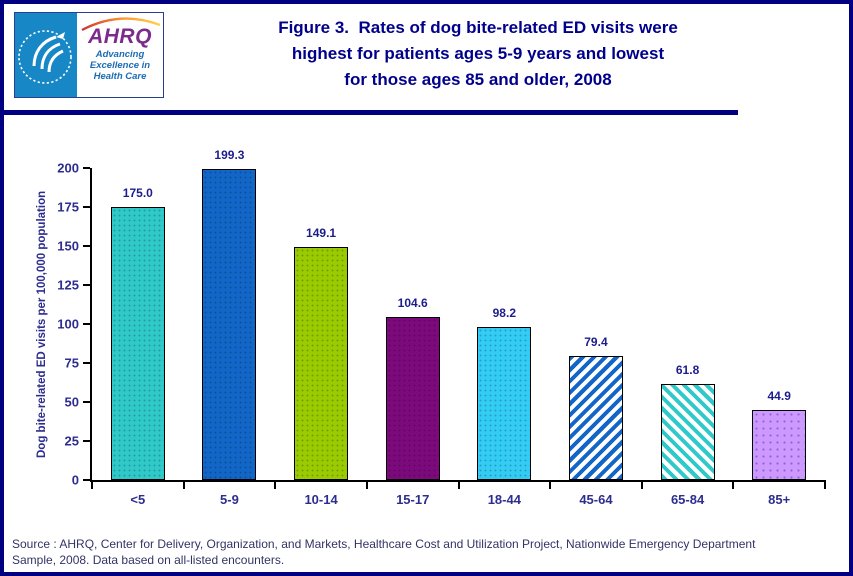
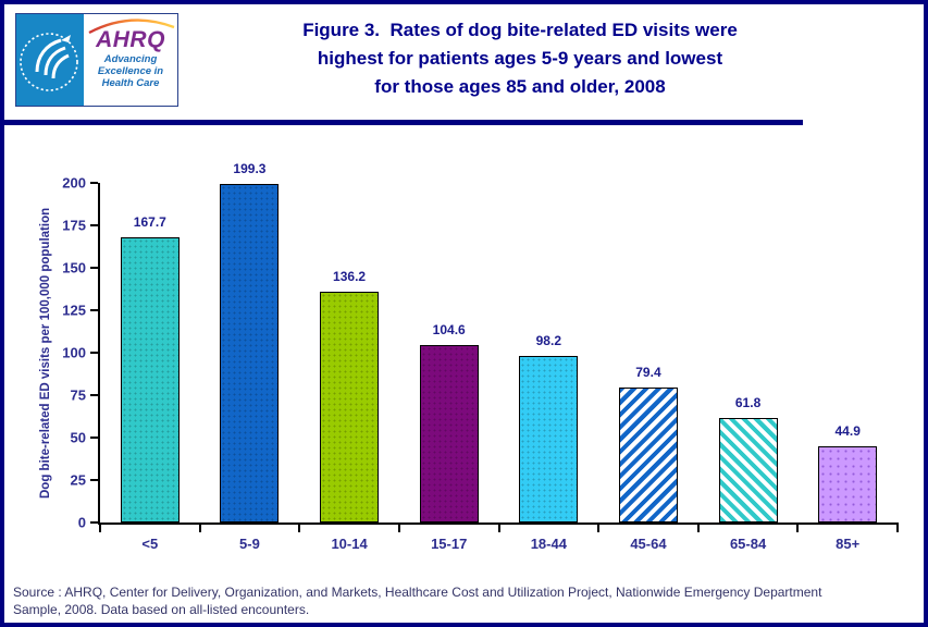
<5: 175.0 -> 167.7
10-14: 149.1 -> 136.2
